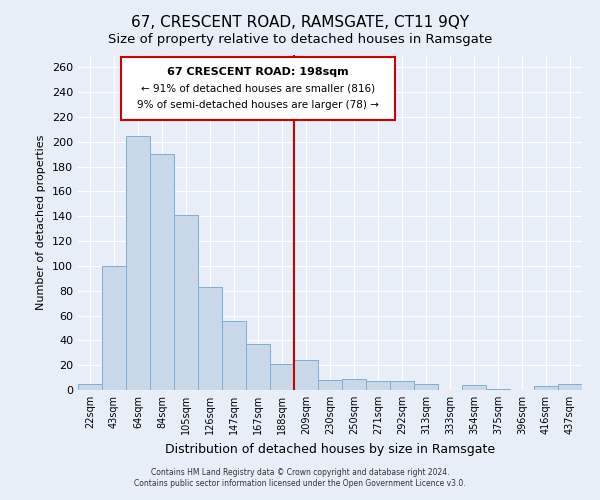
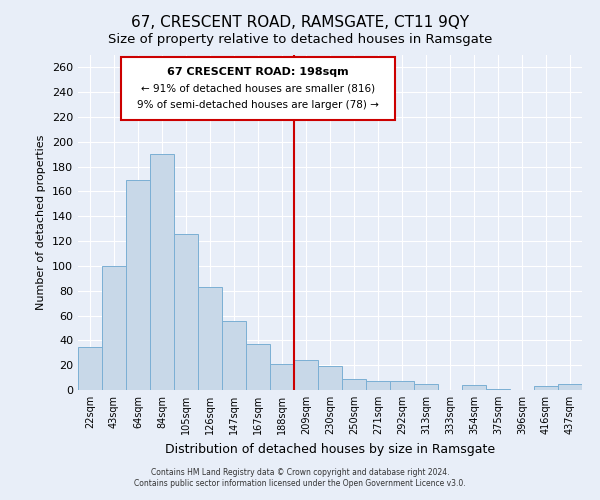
22sqm: 5 -> 35
64sqm: 205 -> 169
105sqm: 141 -> 126
230sqm: 8 -> 19
